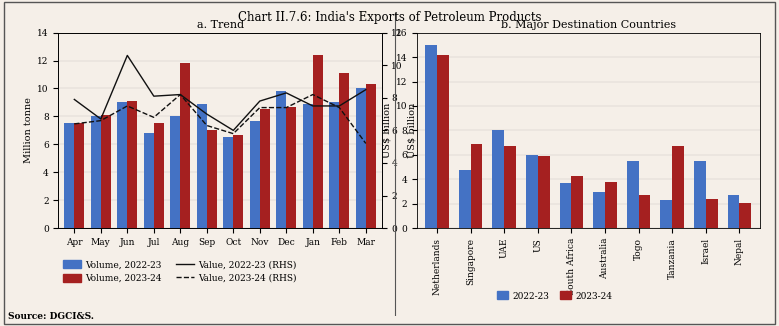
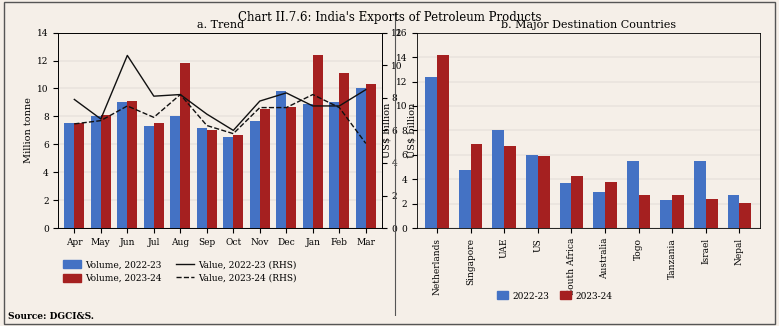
a. Trend/Volume, 2022-23/Jul: 6.8 -> 7.3
a. Trend/Volume, 2022-23/Sep: 8.9 -> 7.2
b. Major Destination Countries/2022-23/Netherlands: 15.0 -> 12.4
b. Major Destination Countries/2023-24/Tanzania: 6.7 -> 2.7
